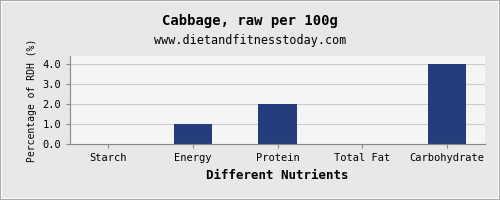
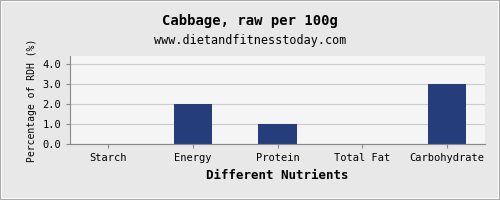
Energy: 1 -> 2
Protein: 2 -> 1
Carbohydrate: 4 -> 3
